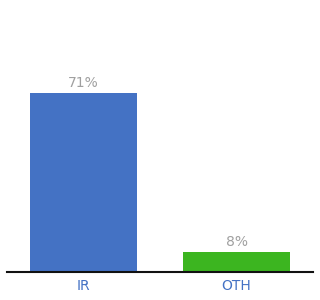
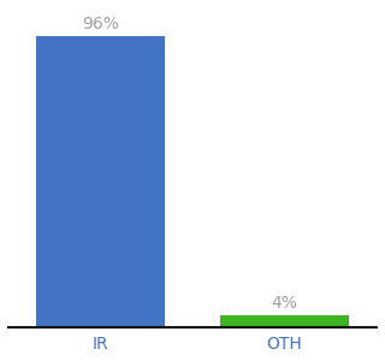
IR: 71% -> 96%
OTH: 8% -> 4%
